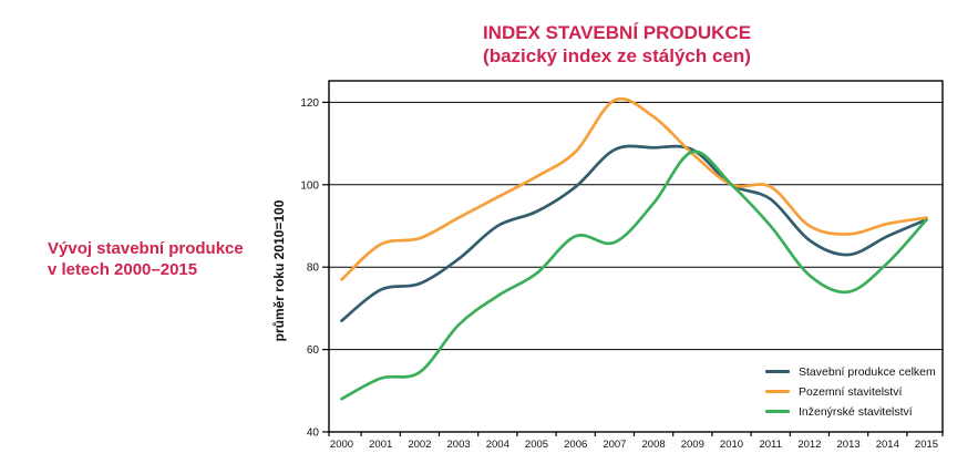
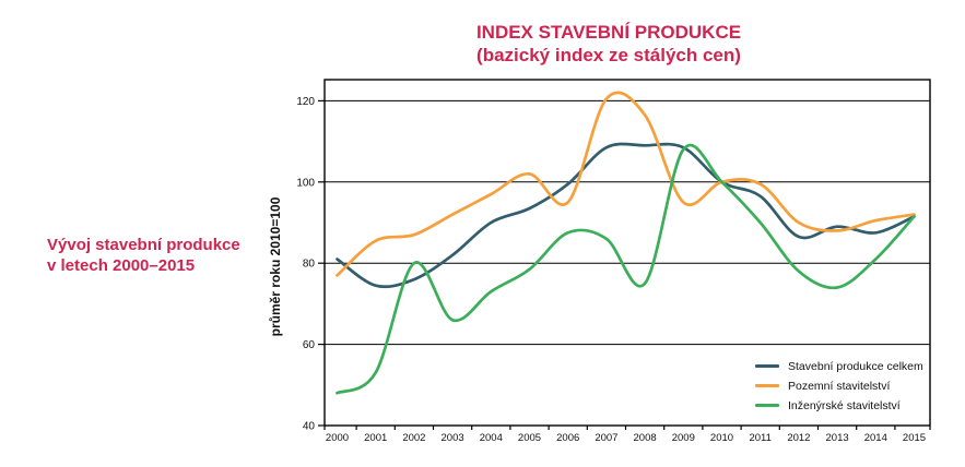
Stavební produkce celkem/2000: 67 -> 81
Inženýrské stavitelství/2002: 54 -> 80
Pozemní stavitelství/2006: 108 -> 95
Inženýrské stavitelství/2008: 96 -> 75
Pozemní stavitelství/2009: 108 -> 95
Stavební produkce celkem/2013: 83 -> 89
